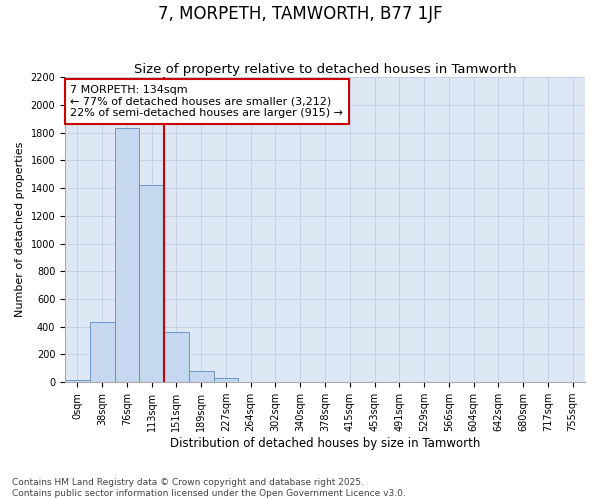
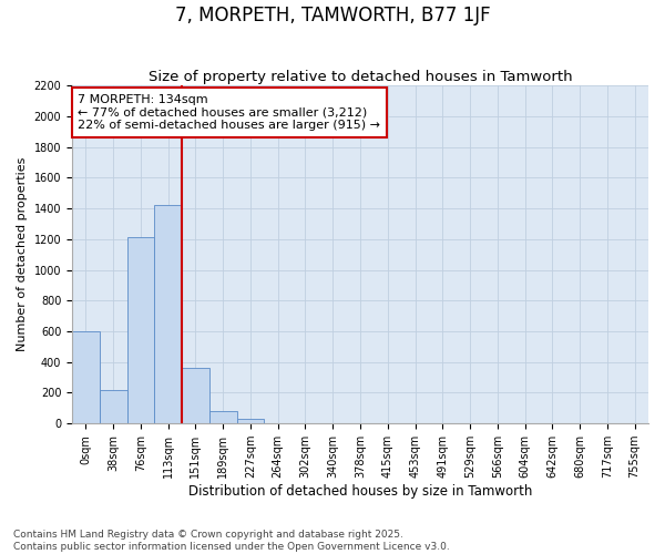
0sqm: 20 -> 600
38sqm: 440 -> 220
76sqm: 1830 -> 1210
